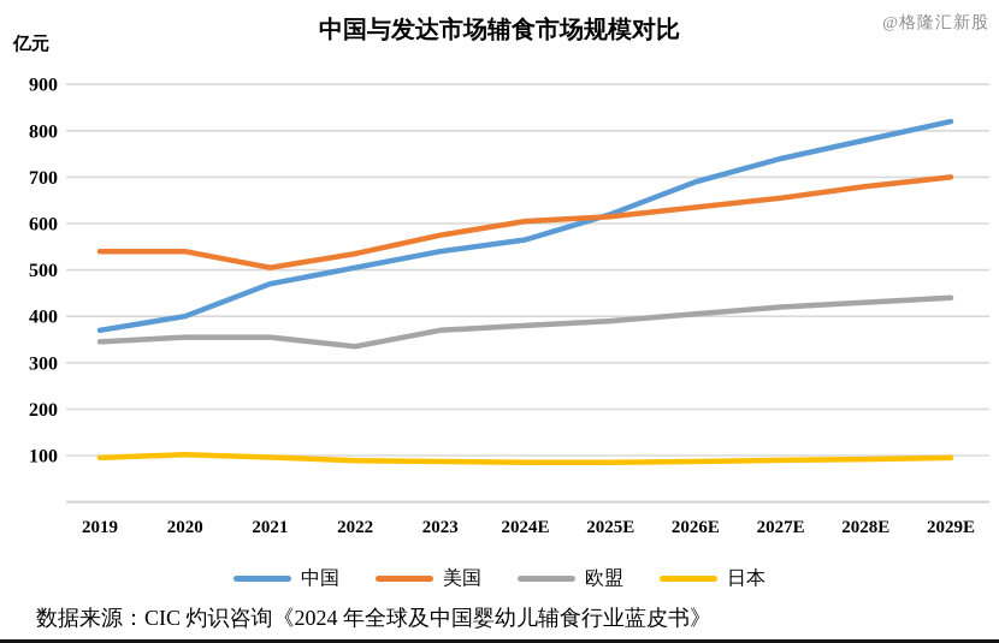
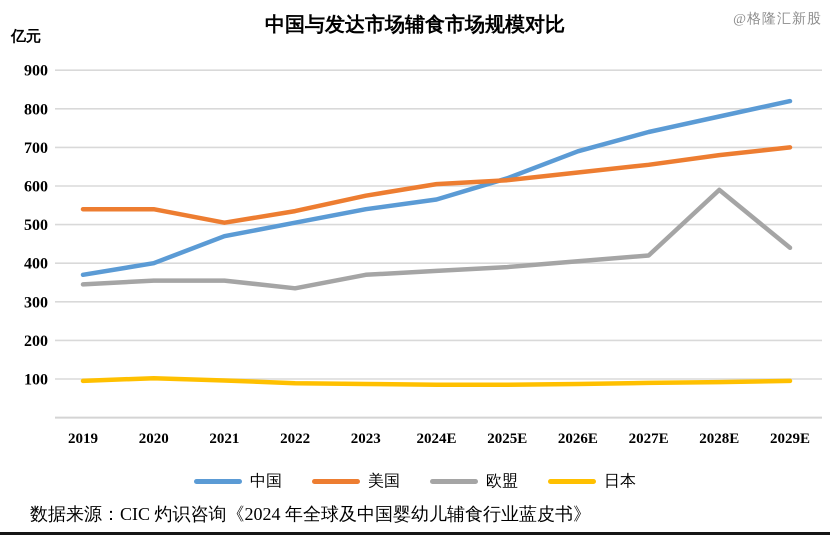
欧盟/2028E: 430 -> 590
